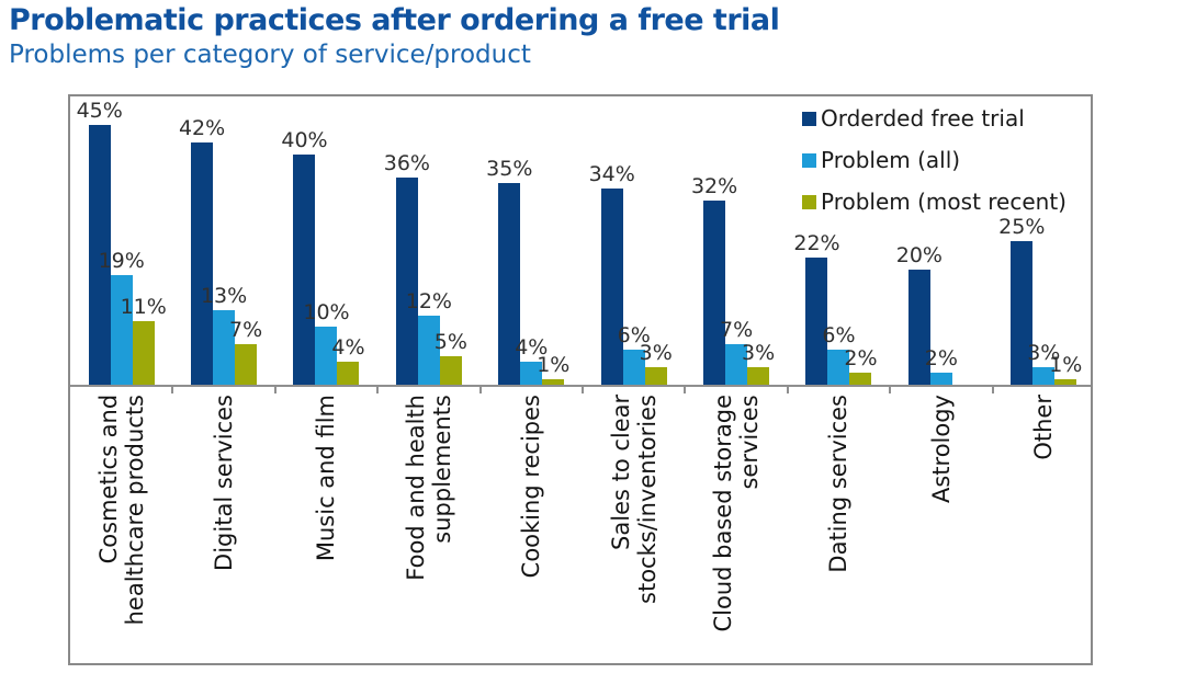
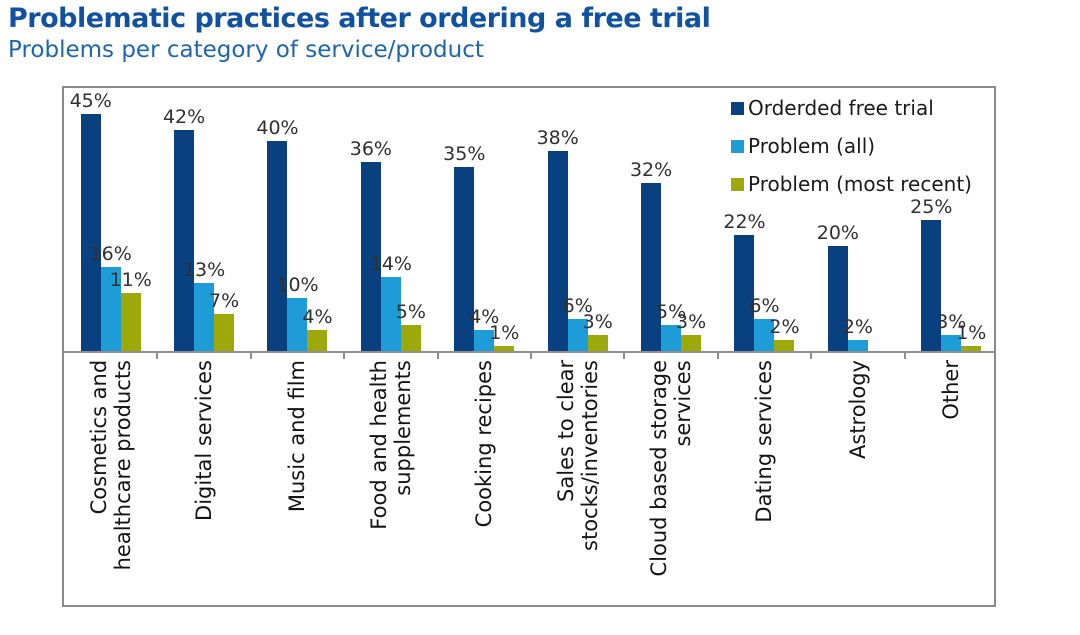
Problem (all)/Cosmetics and healthcare products: 19% -> 16%
Problem (all)/Food and health supplements: 12% -> 14%
Orderded free trial/Sales to clear stocks/inventories: 34% -> 38%
Problem (all)/Cloud based storage services: 7% -> 5%
